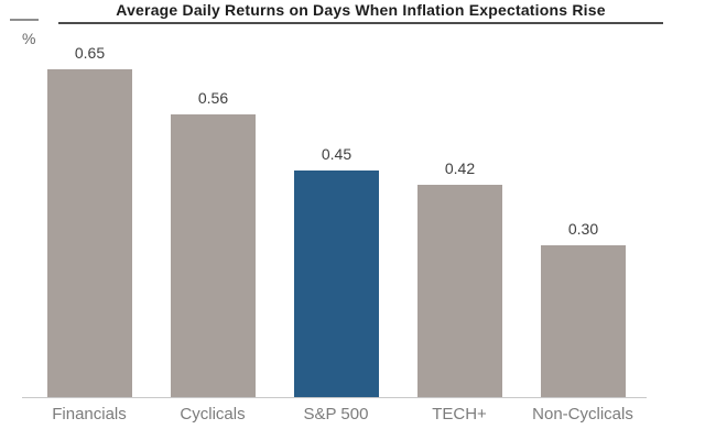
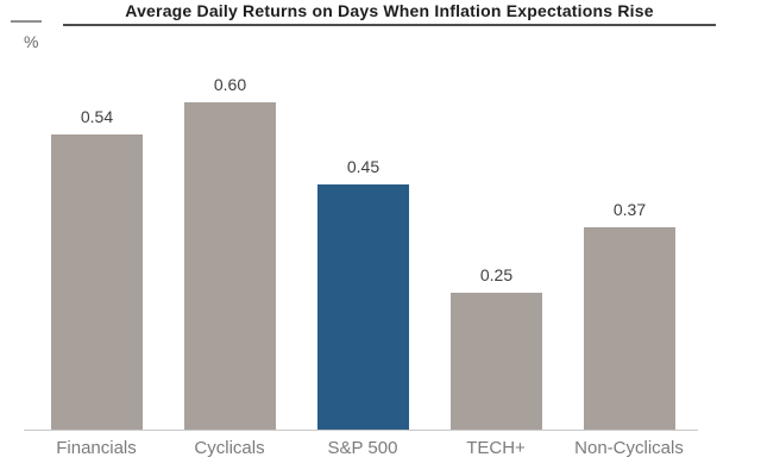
Financials: 0.65 -> 0.54
Cyclicals: 0.56 -> 0.60
TECH+: 0.42 -> 0.25
Non-Cyclicals: 0.30 -> 0.37
